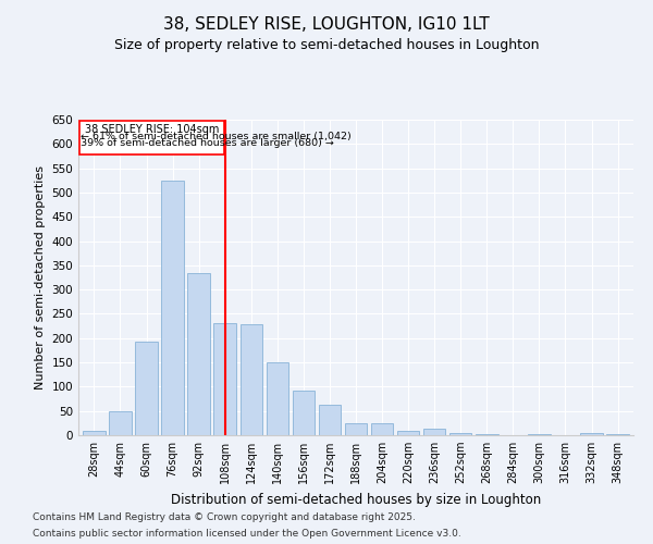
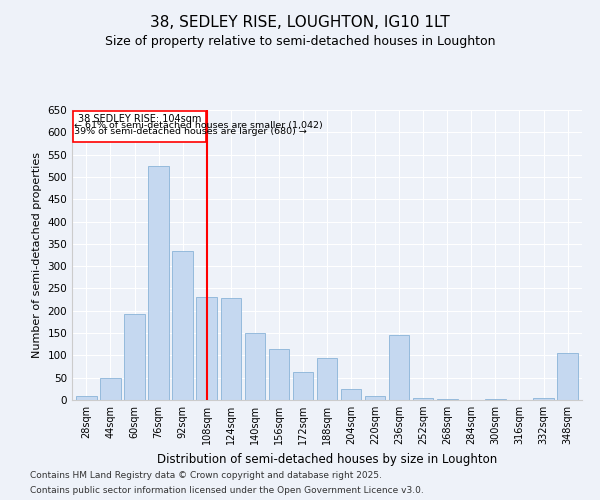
156sqm: 93 -> 115
188sqm: 25 -> 95
236sqm: 13 -> 145
348sqm: 3 -> 105
